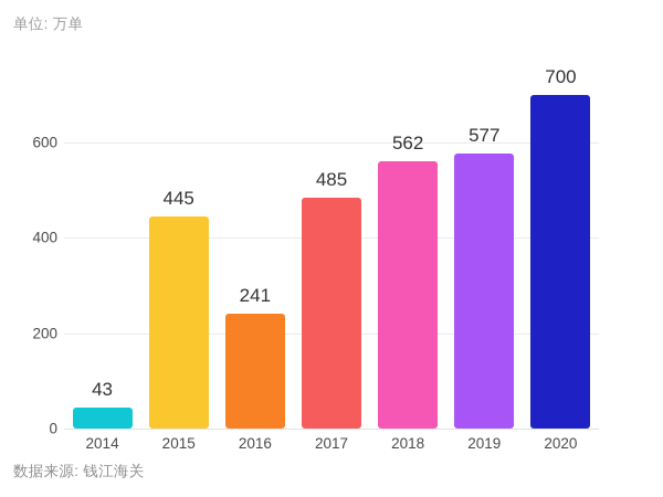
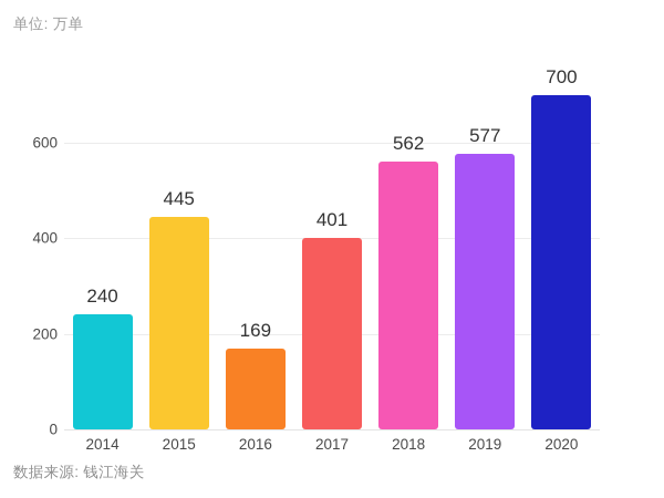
2014: 43 -> 240
2016: 241 -> 169
2017: 485 -> 401
